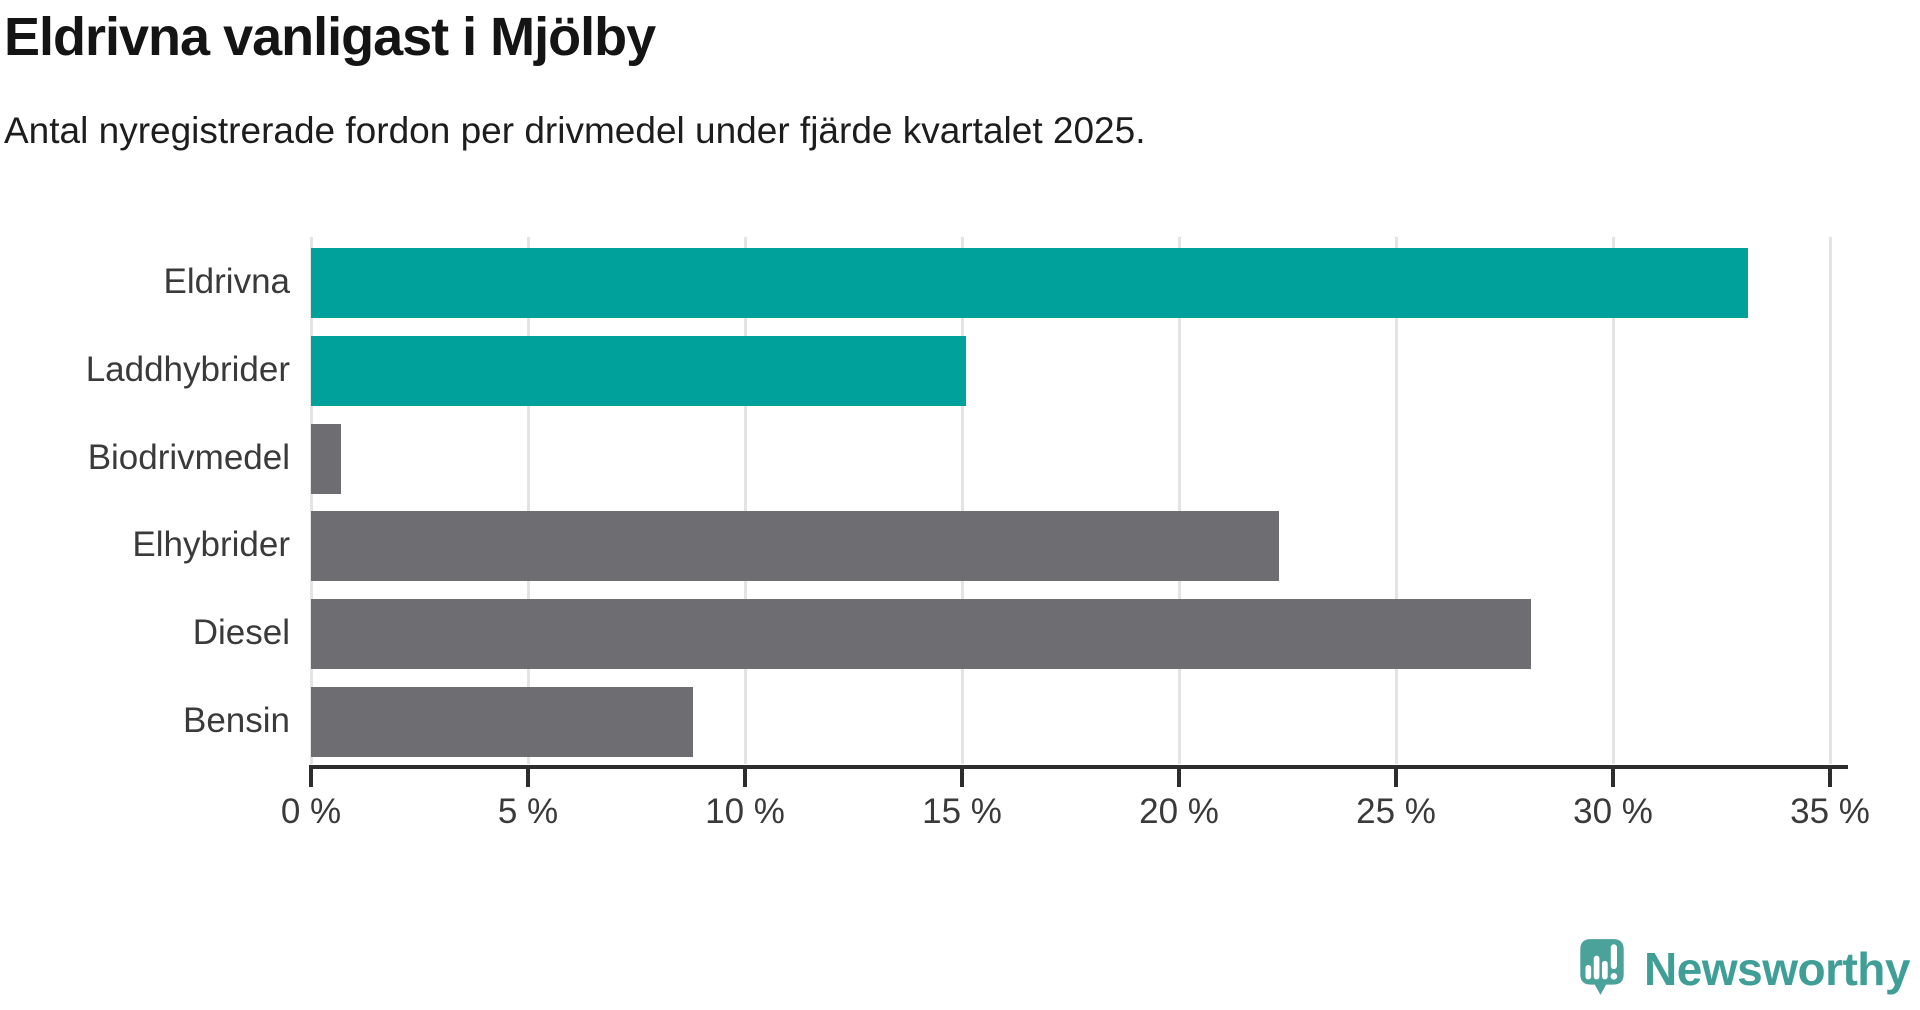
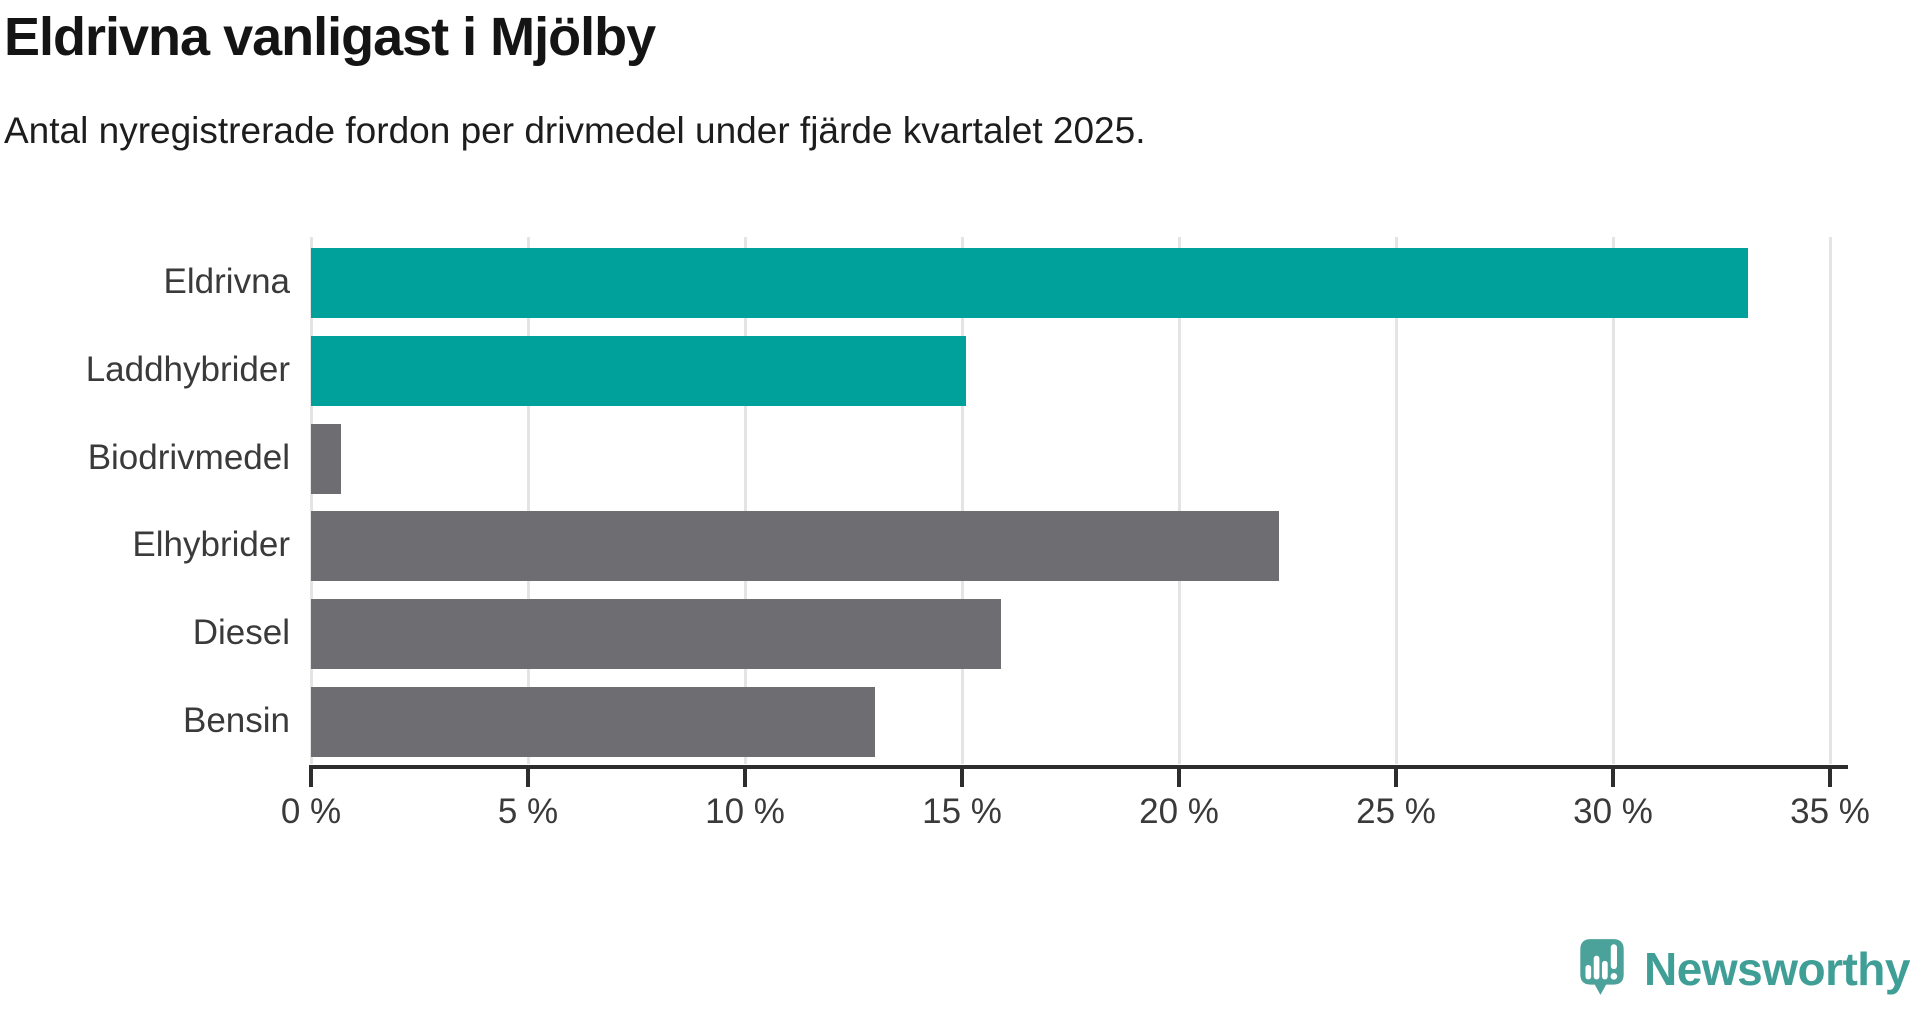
Diesel: 28.1% -> 15.9%
Bensin: 8.8% -> 13.0%
